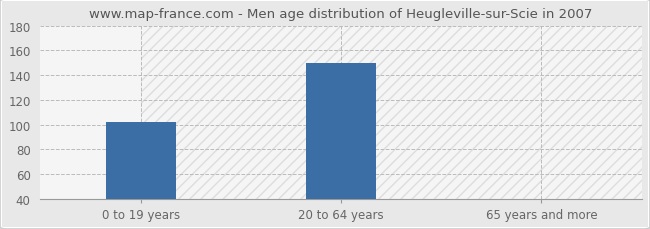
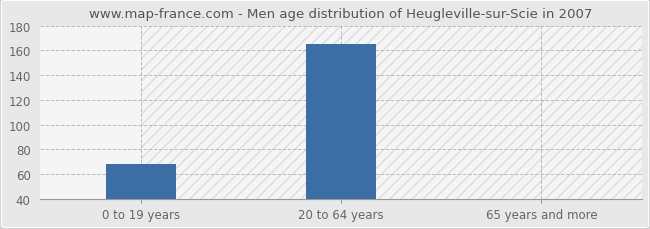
0 to 19 years: 102 -> 68
20 to 64 years: 150 -> 165
